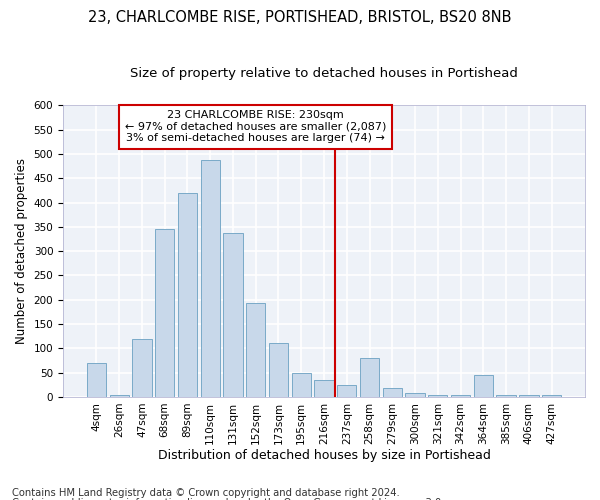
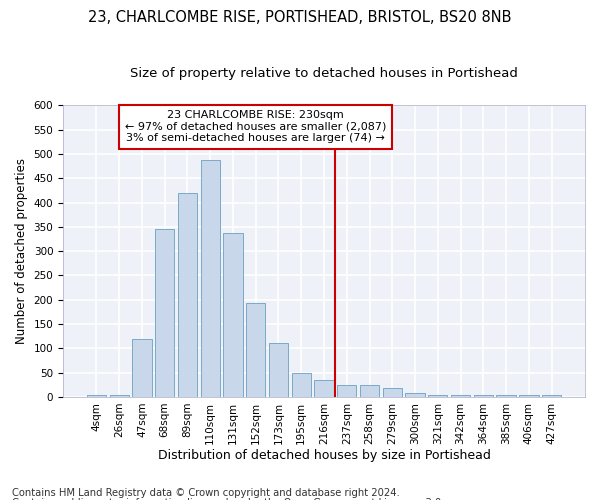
4sqm: 70 -> 5
258sqm: 80 -> 25
364sqm: 45 -> 5
